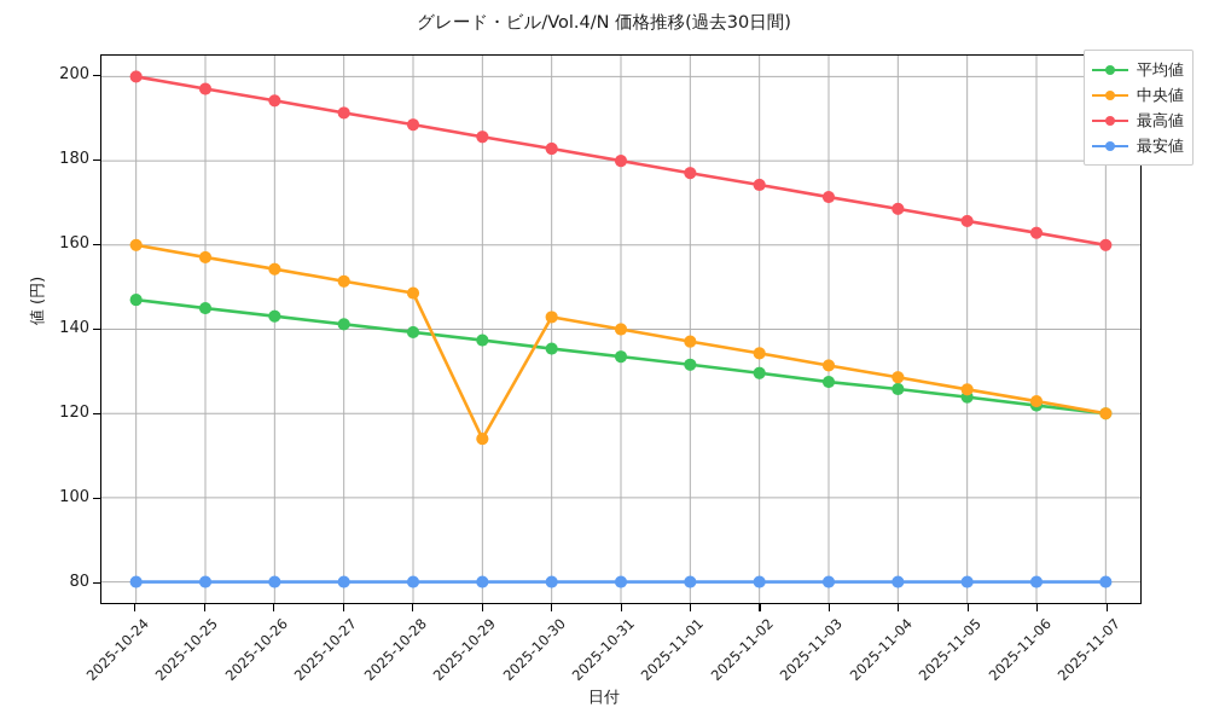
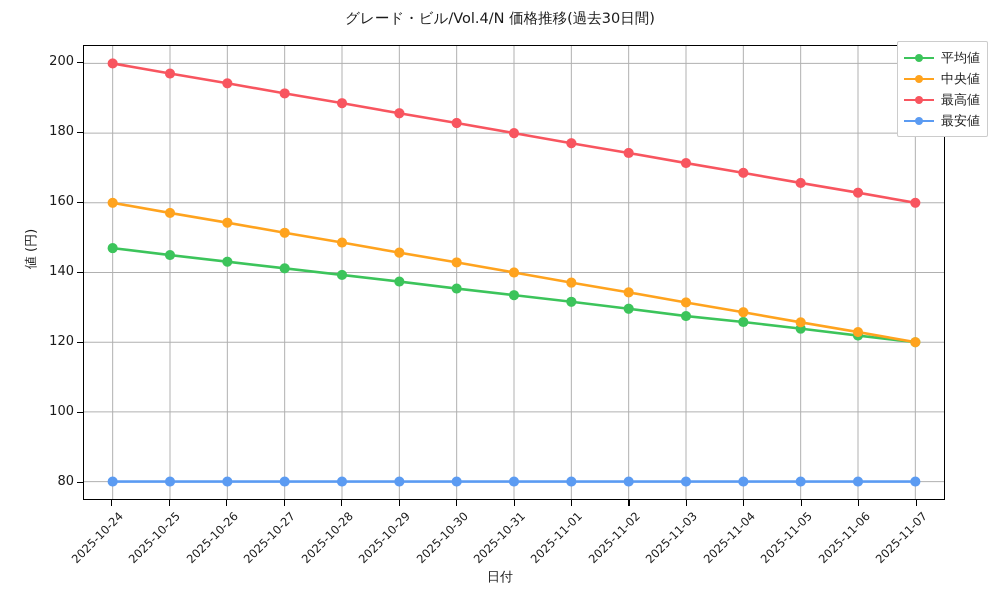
中央値/2025-10-29: 114 -> 146
